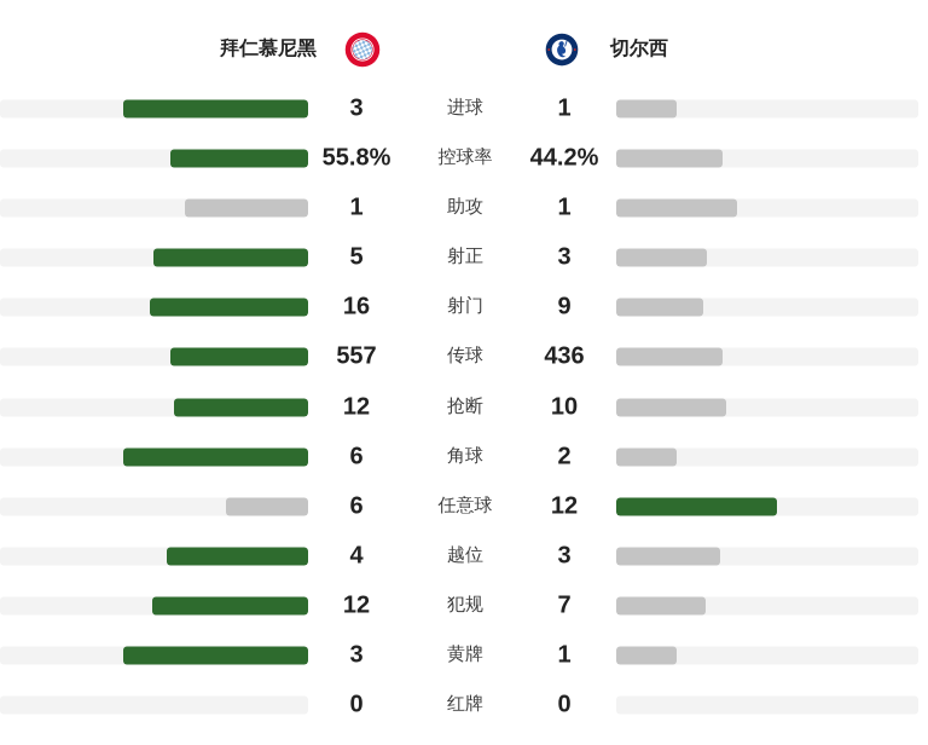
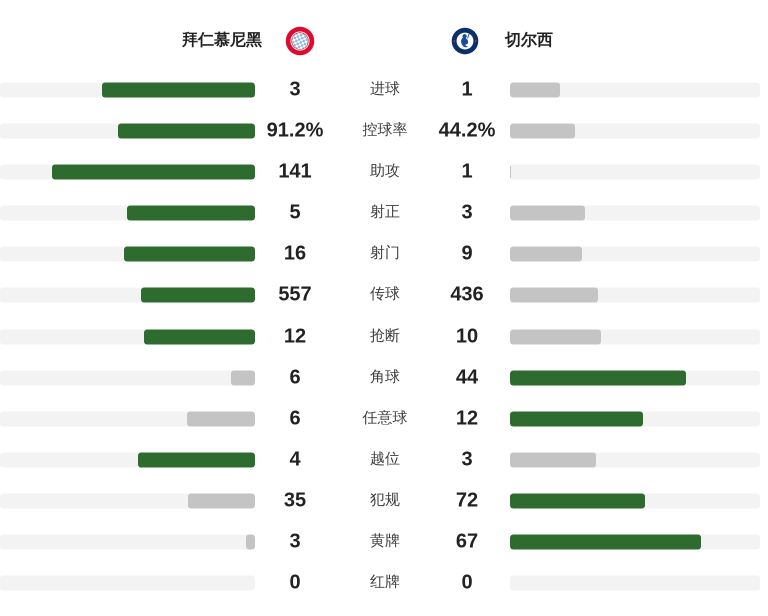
拜仁慕尼黑/控球率: 55.8% -> 91.2%
拜仁慕尼黑/助攻: 1 -> 141
切尔西/角球: 2 -> 44
拜仁慕尼黑/犯规: 12 -> 35
切尔西/犯规: 7 -> 72
切尔西/黄牌: 1 -> 67
